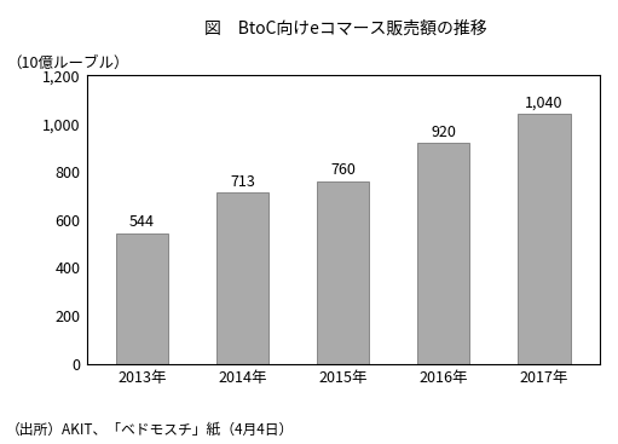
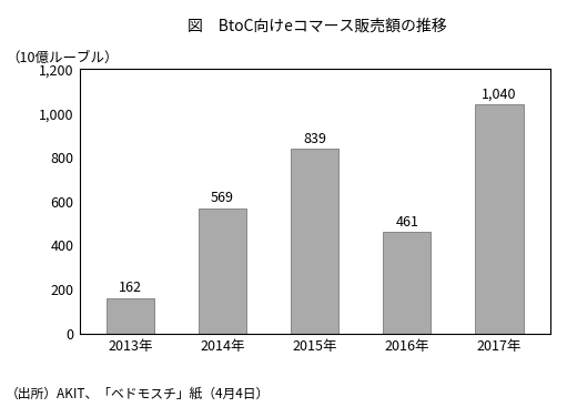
2013年: 544 -> 162
2014年: 713 -> 569
2015年: 760 -> 839
2016年: 920 -> 461
